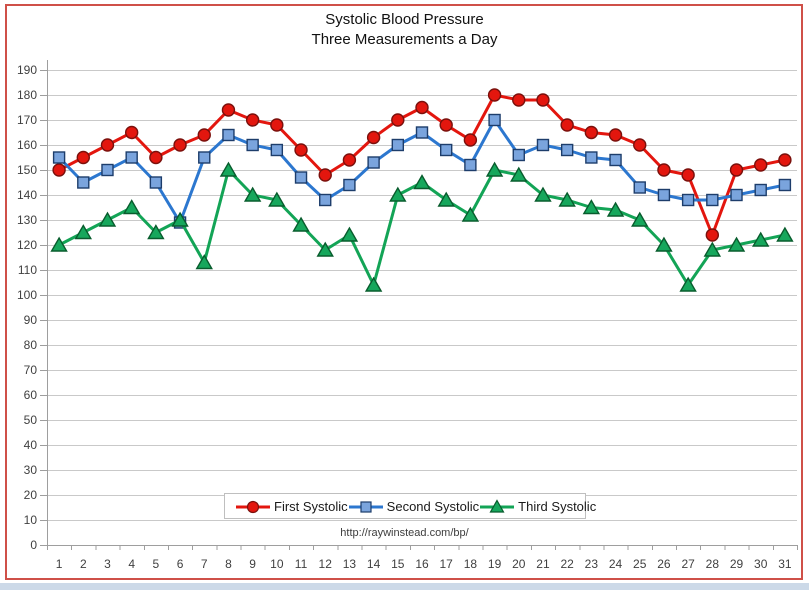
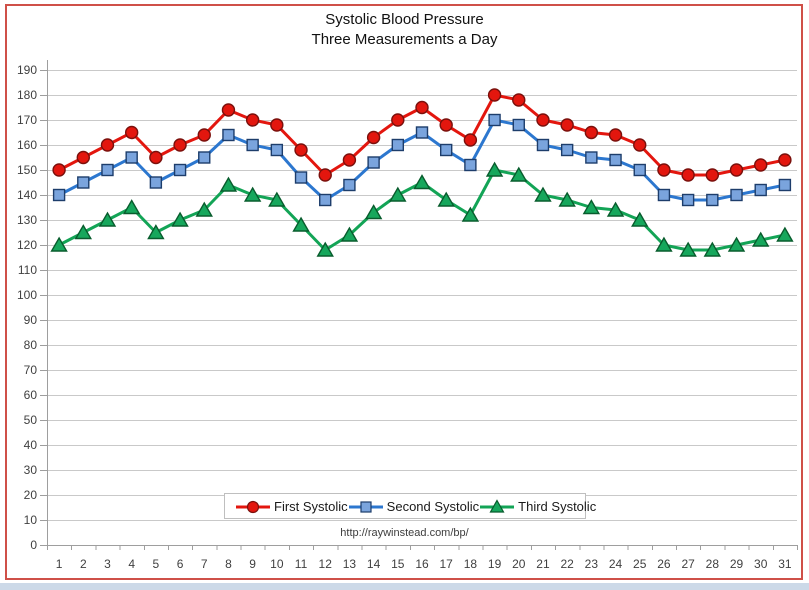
Second Systolic/1: 155 -> 140
Second Systolic/6: 129 -> 150
Third Systolic/7: 113 -> 134
Third Systolic/8: 150 -> 144
Third Systolic/14: 104 -> 133
Second Systolic/20: 156 -> 168
First Systolic/21: 178 -> 170
Second Systolic/25: 143 -> 150
Third Systolic/27: 104 -> 118
First Systolic/28: 124 -> 148
